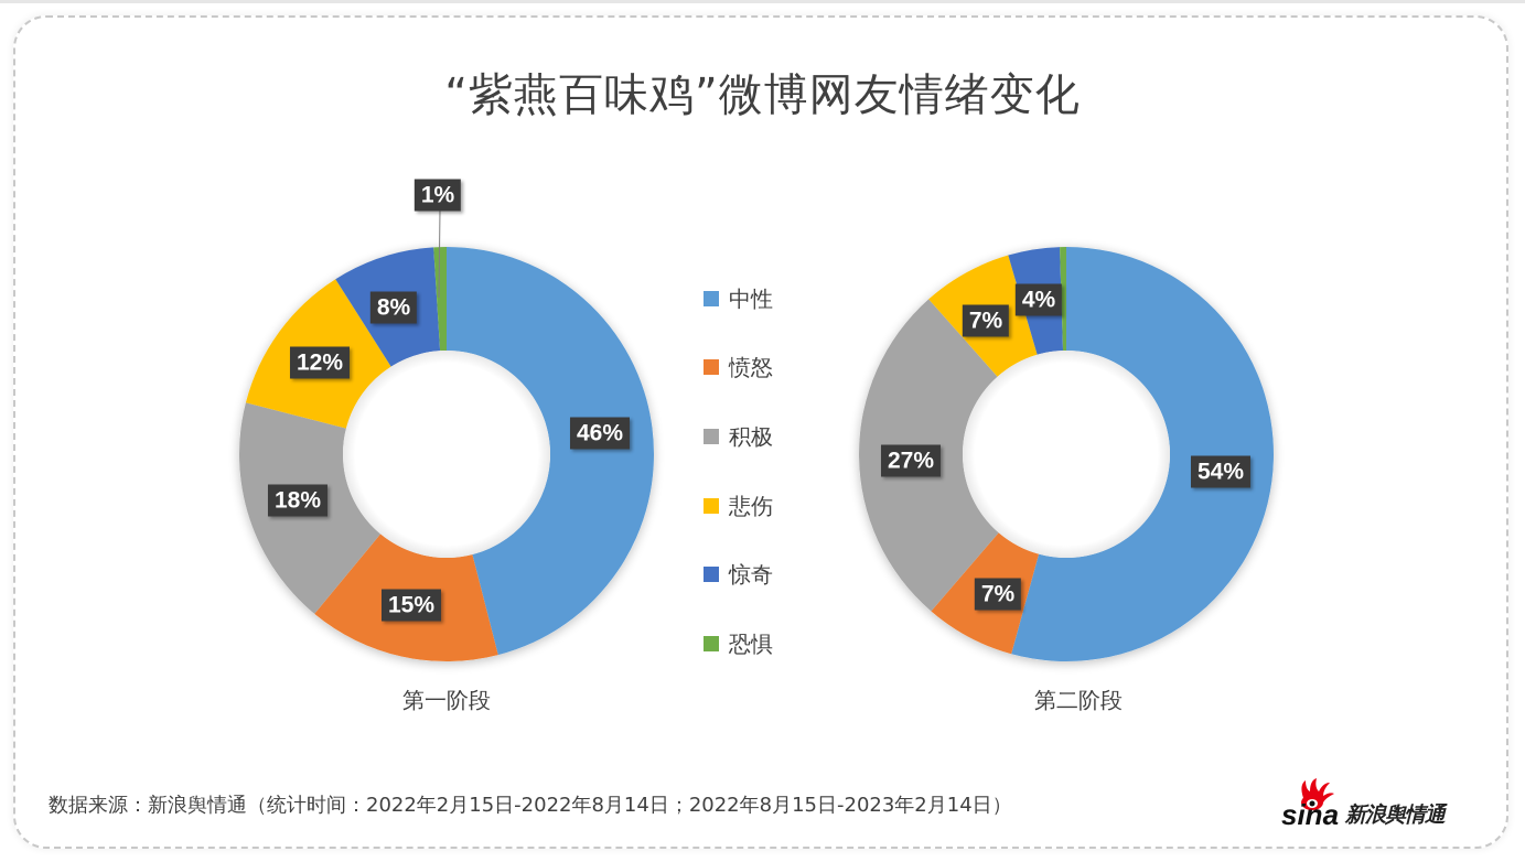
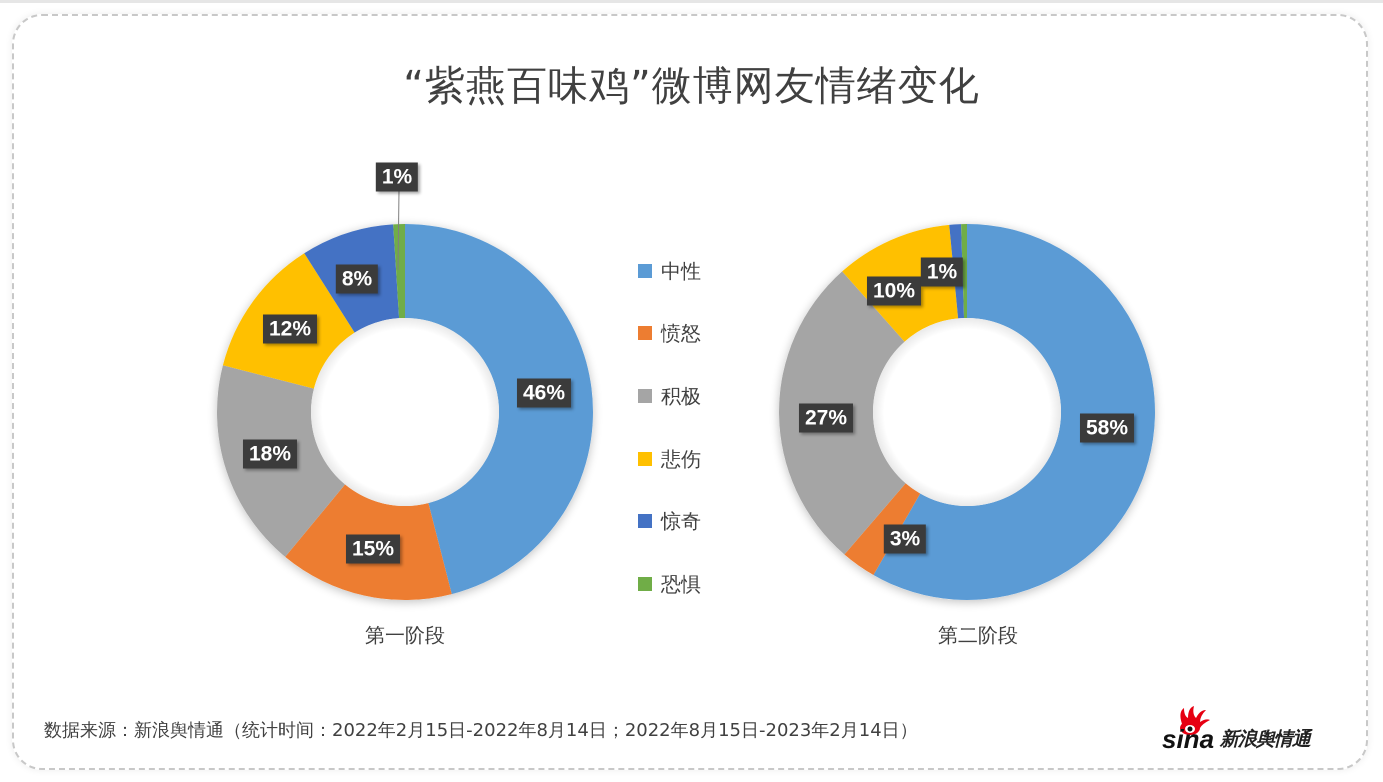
第二阶段/中性: 54% -> 58%
第二阶段/愤怒: 7% -> 3%
第二阶段/悲伤: 7% -> 10%
第二阶段/惊奇: 4% -> 1%
